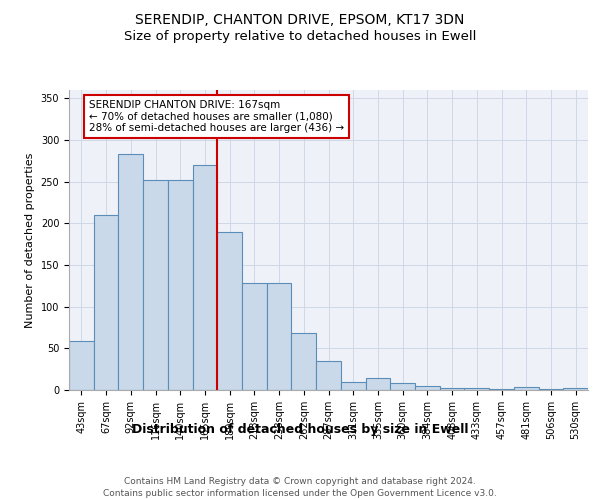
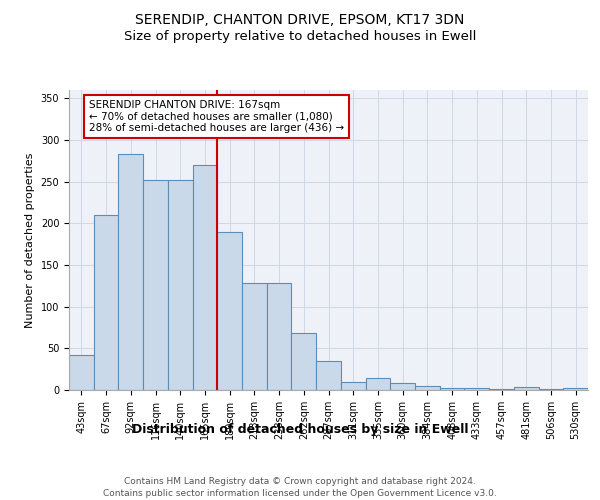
43sqm: 59 -> 42
